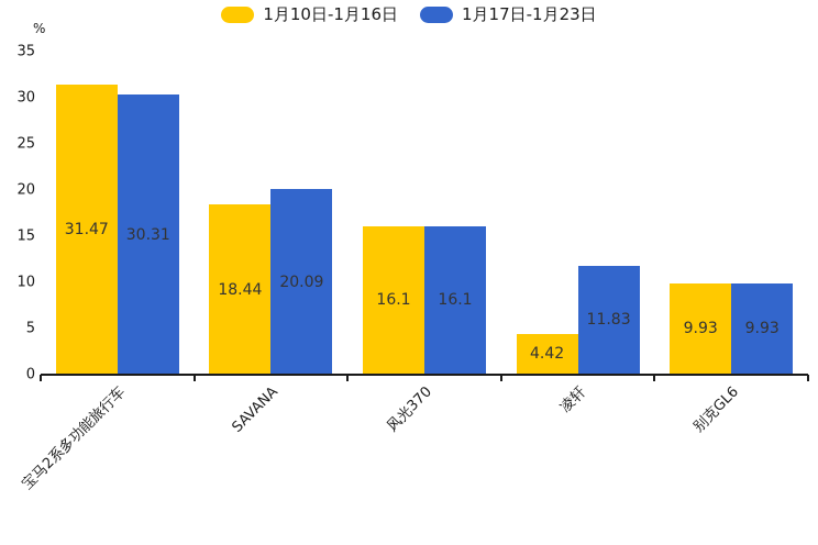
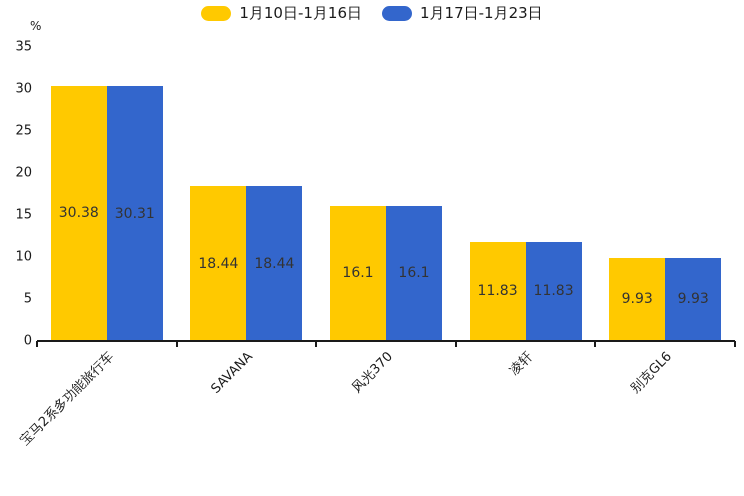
1月10日-1月16日/宝马2系多功能旅行车: 31.47 -> 30.38
1月17日-1月23日/SAVANA: 20.09 -> 18.44
1月10日-1月16日/凌轩: 4.42 -> 11.83
